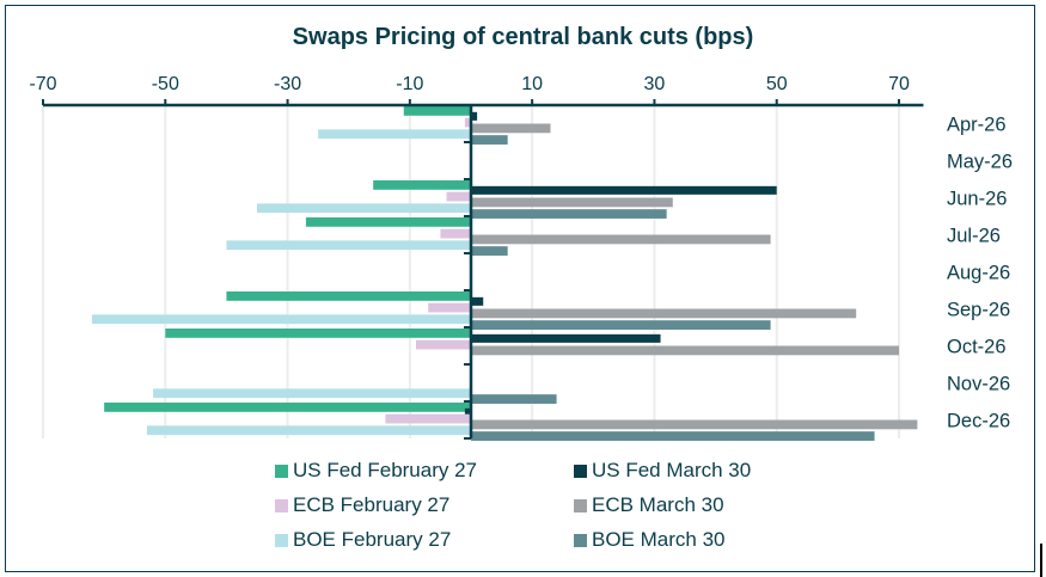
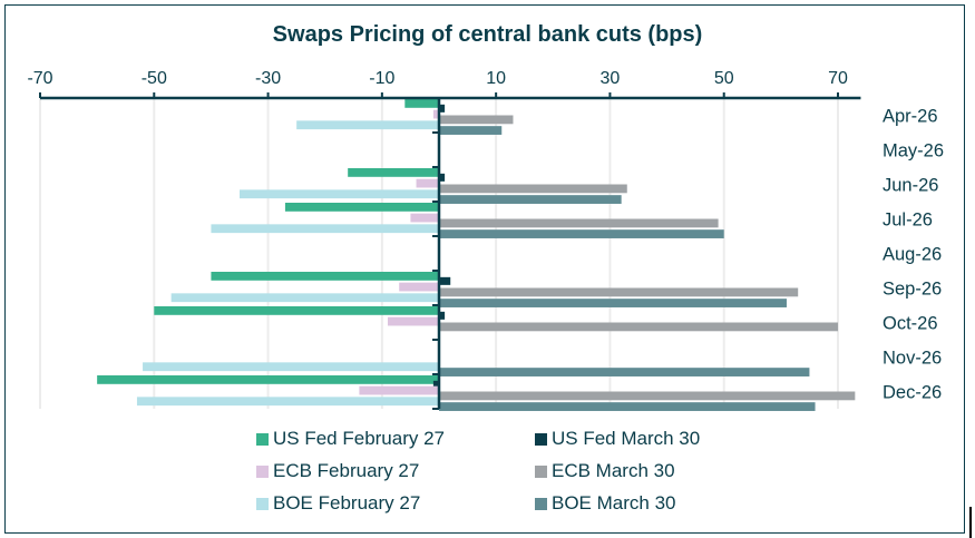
US Fed February 27/Apr-26: -11 -> -6
BOE March 30/Apr-26: 6 -> 11
US Fed March 30/Jun-26: 50 -> 1
BOE March 30/Jul-26: 6 -> 50
BOE February 27/Sep-26: -62 -> -47
BOE March 30/Sep-26: 49 -> 61
US Fed March 30/Oct-26: 31 -> 1
BOE March 30/Nov-26: 14 -> 65
